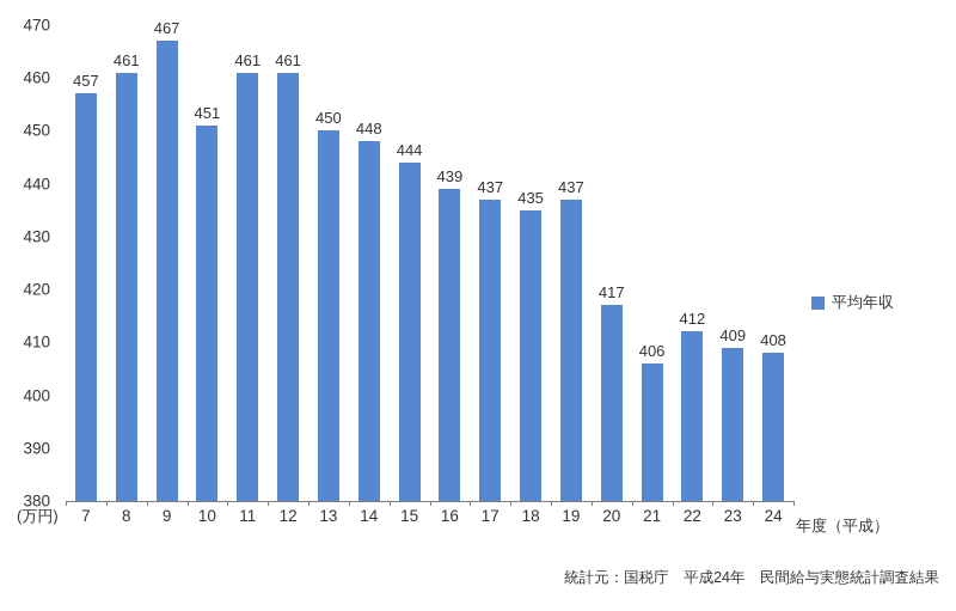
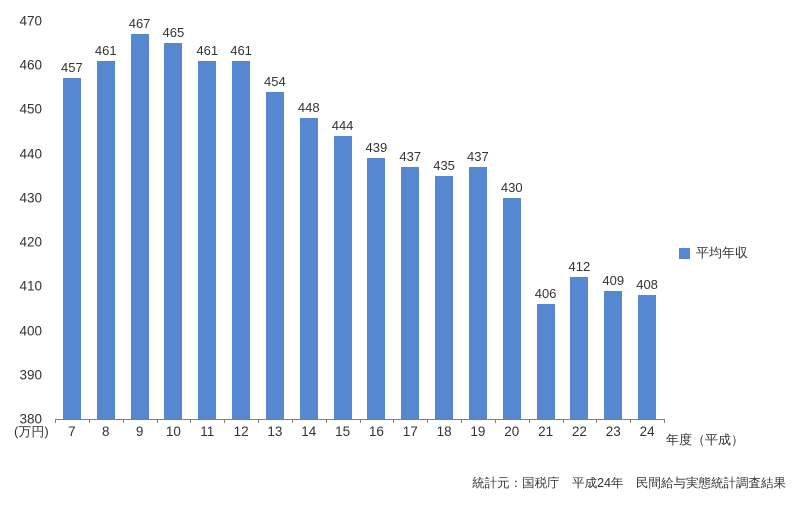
10: 451 -> 465
13: 450 -> 454
20: 417 -> 430
